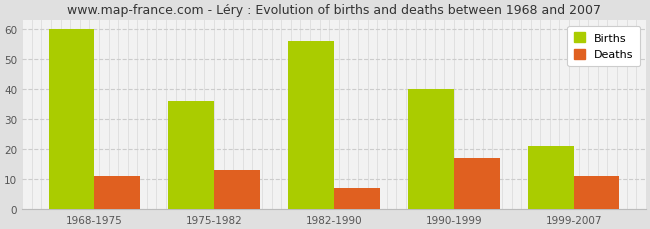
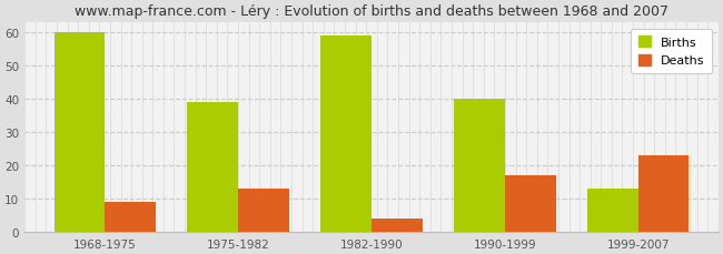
Deaths/1968-1975: 11 -> 9
Births/1975-1982: 36 -> 39
Births/1982-1990: 56 -> 59
Deaths/1982-1990: 7 -> 4
Births/1999-2007: 21 -> 13
Deaths/1999-2007: 11 -> 23
